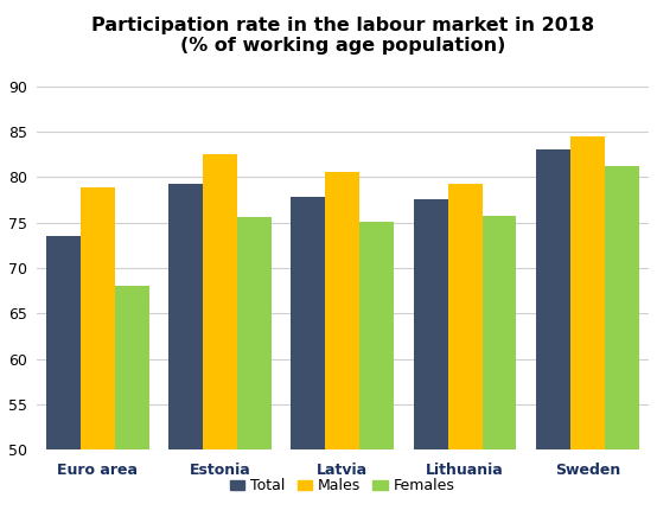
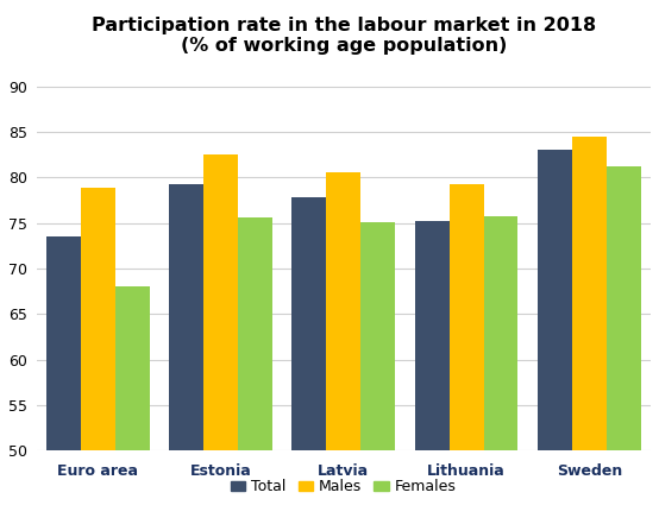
Total/Lithuania: 77.5 -> 75.2
